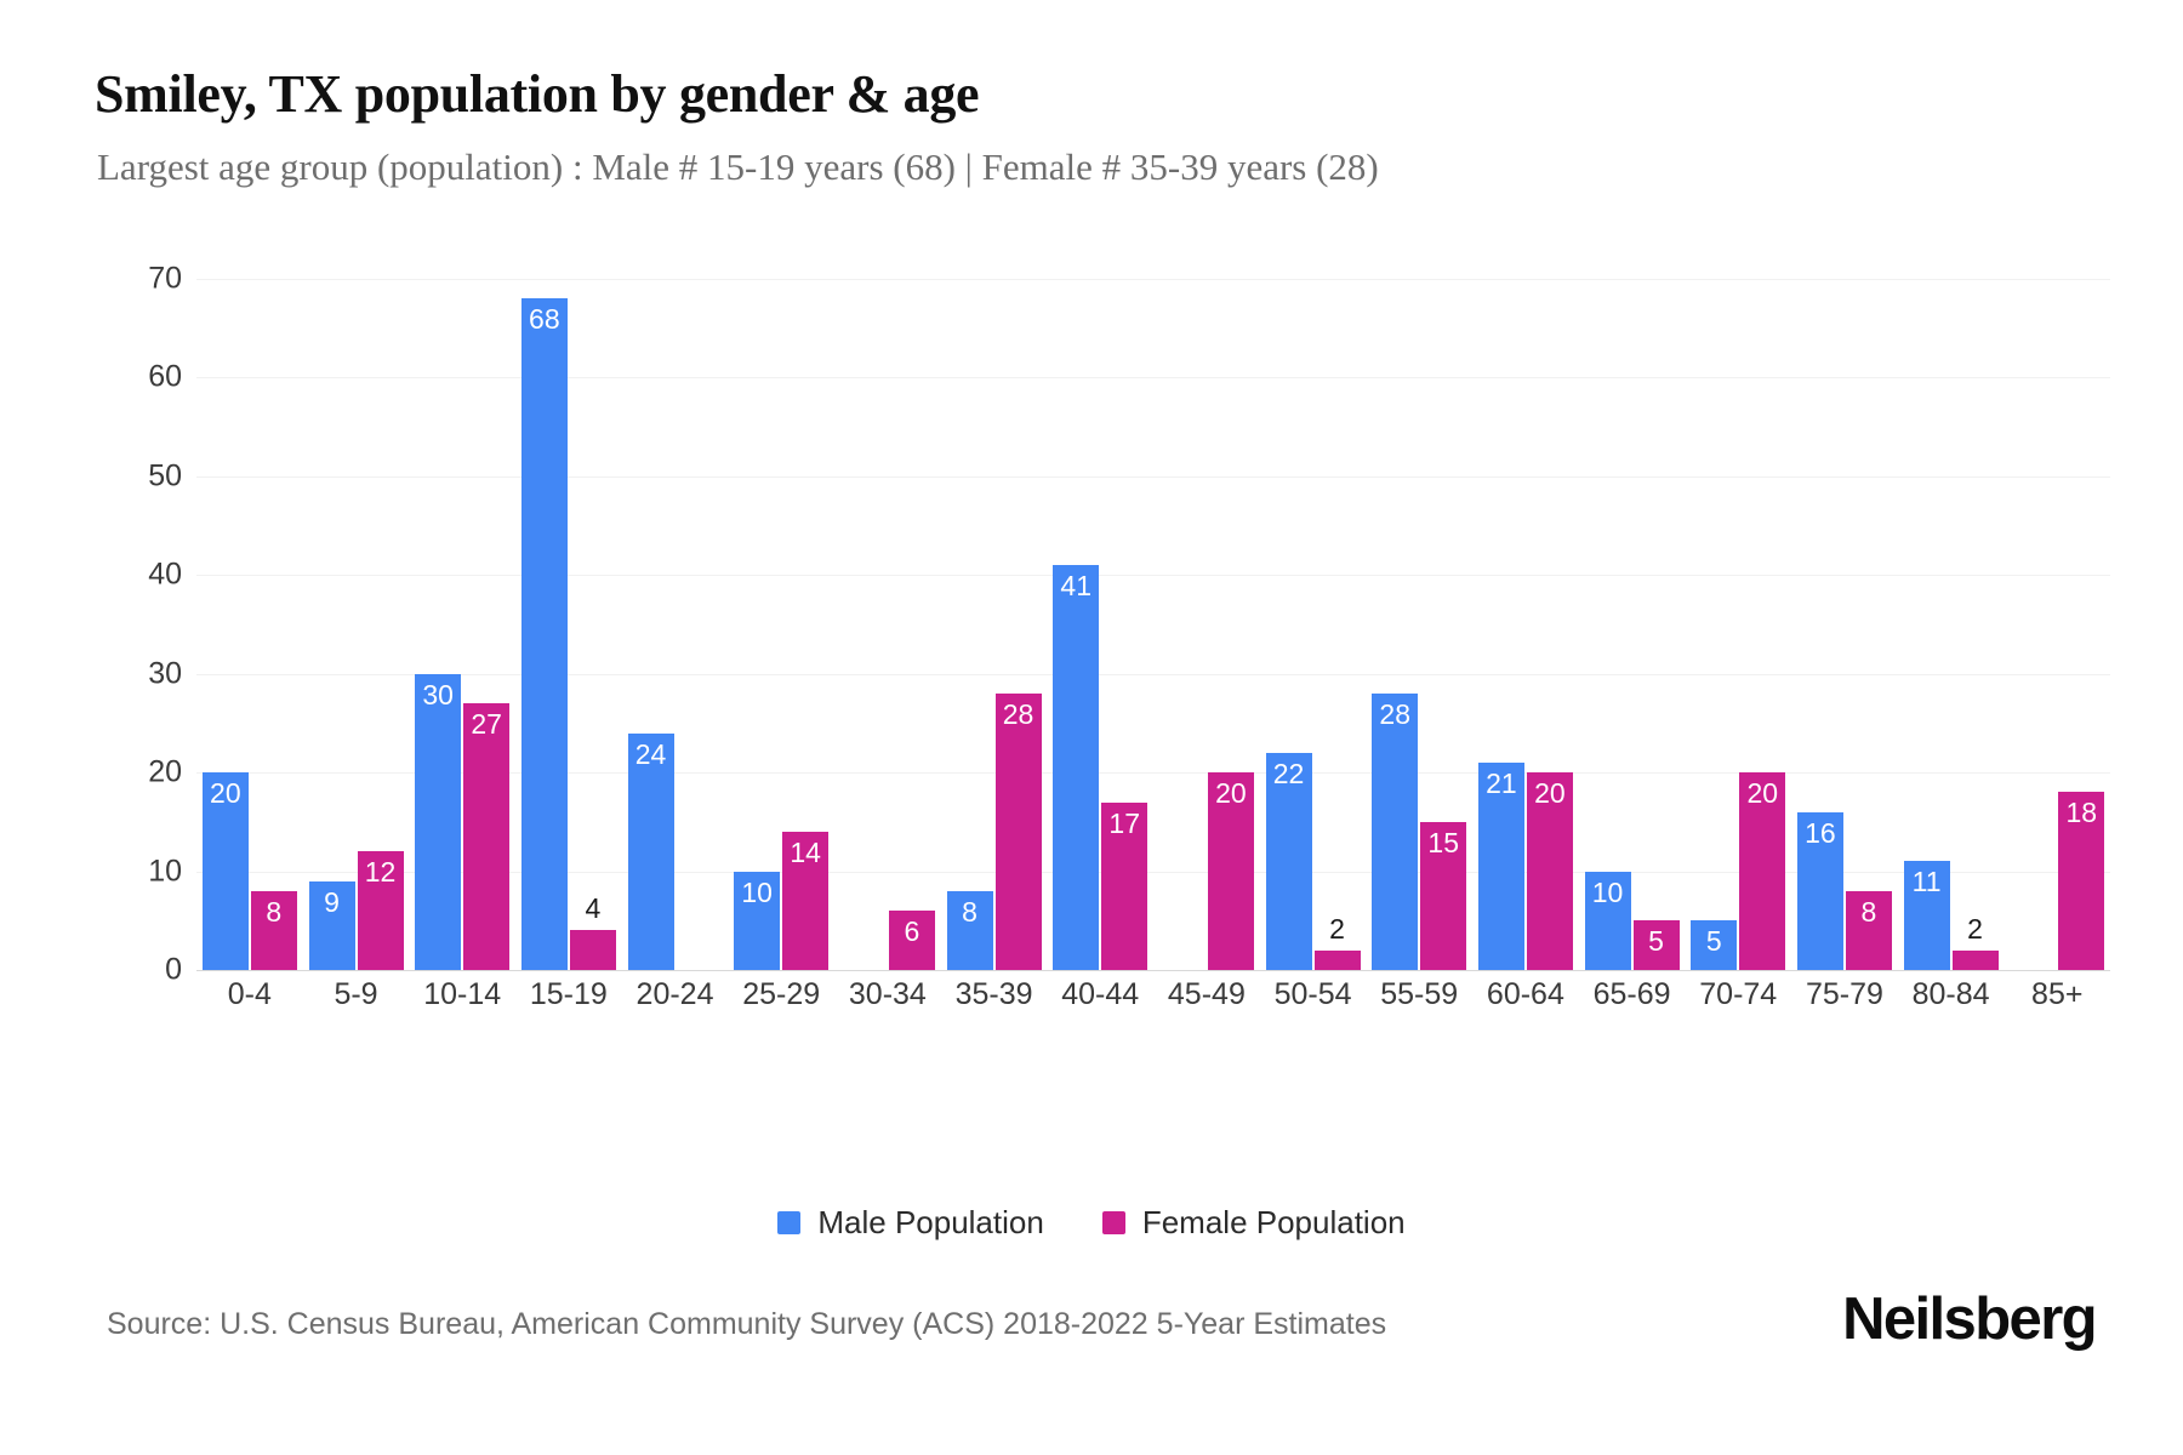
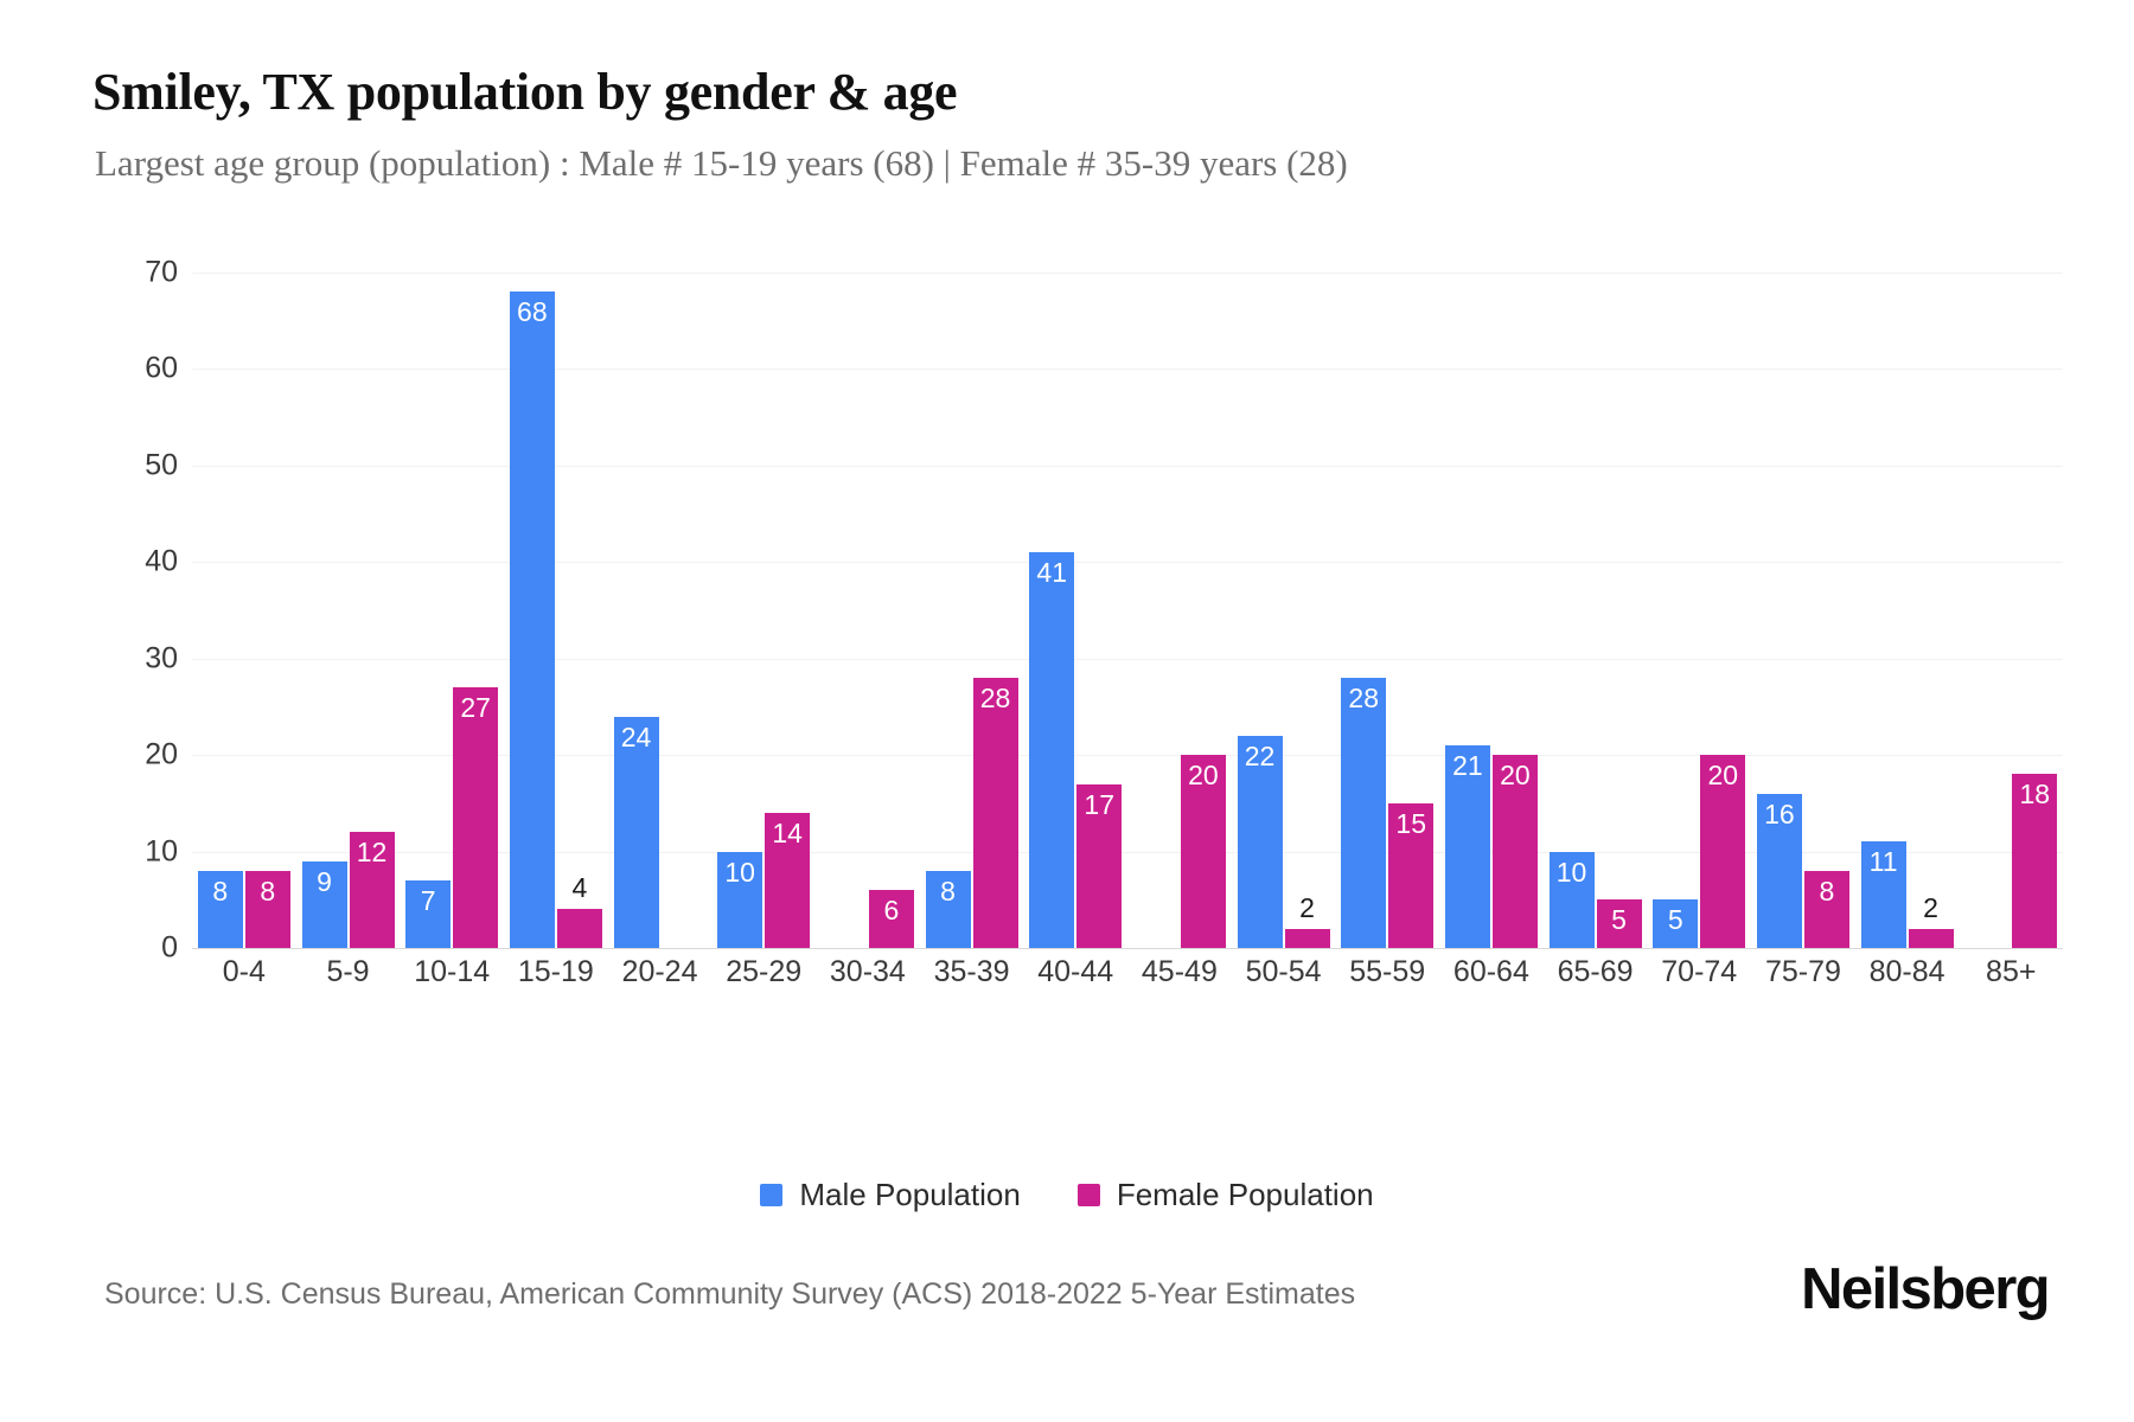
Male Population/0-4: 20 -> 8
Male Population/10-14: 30 -> 7
